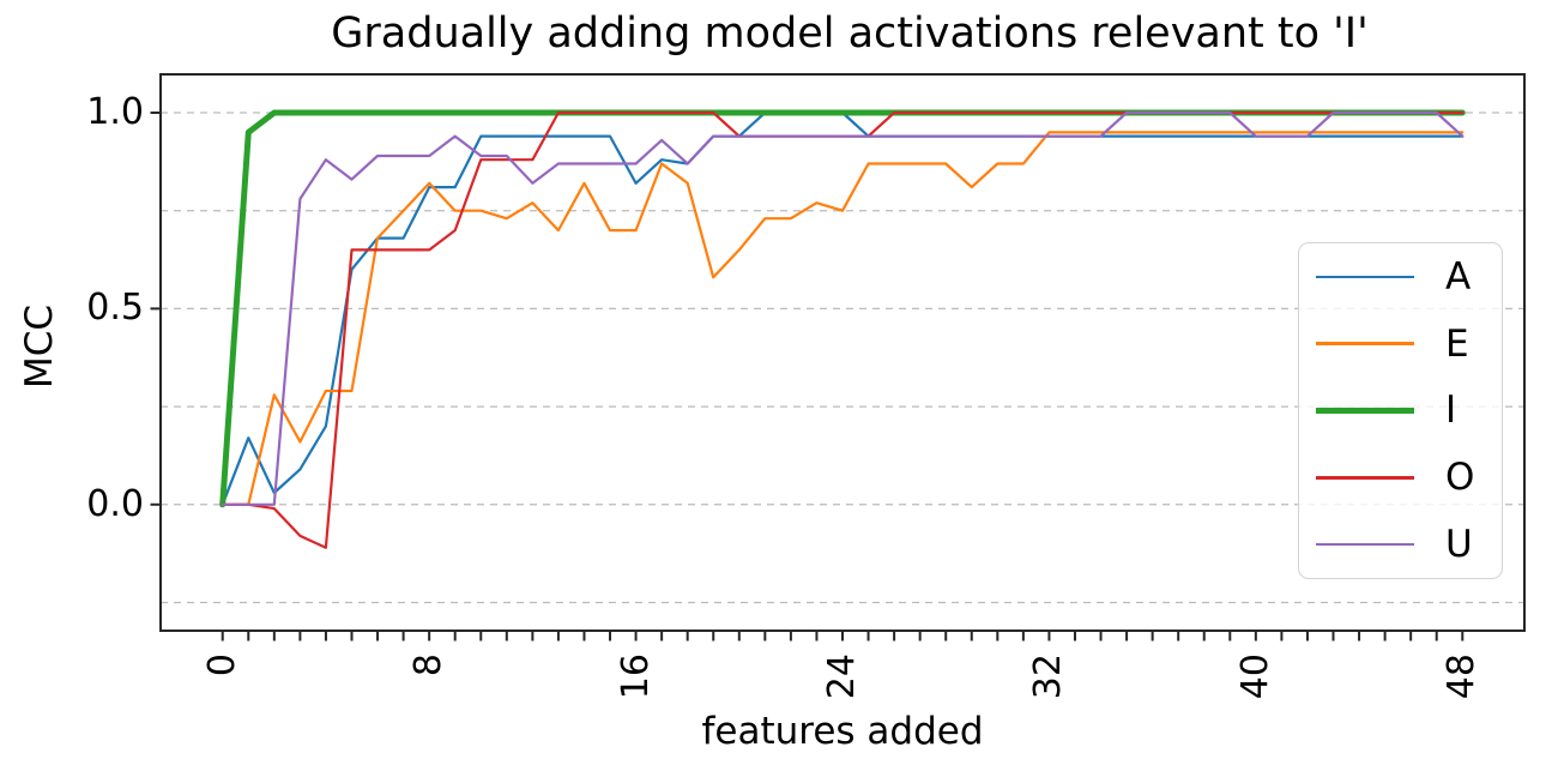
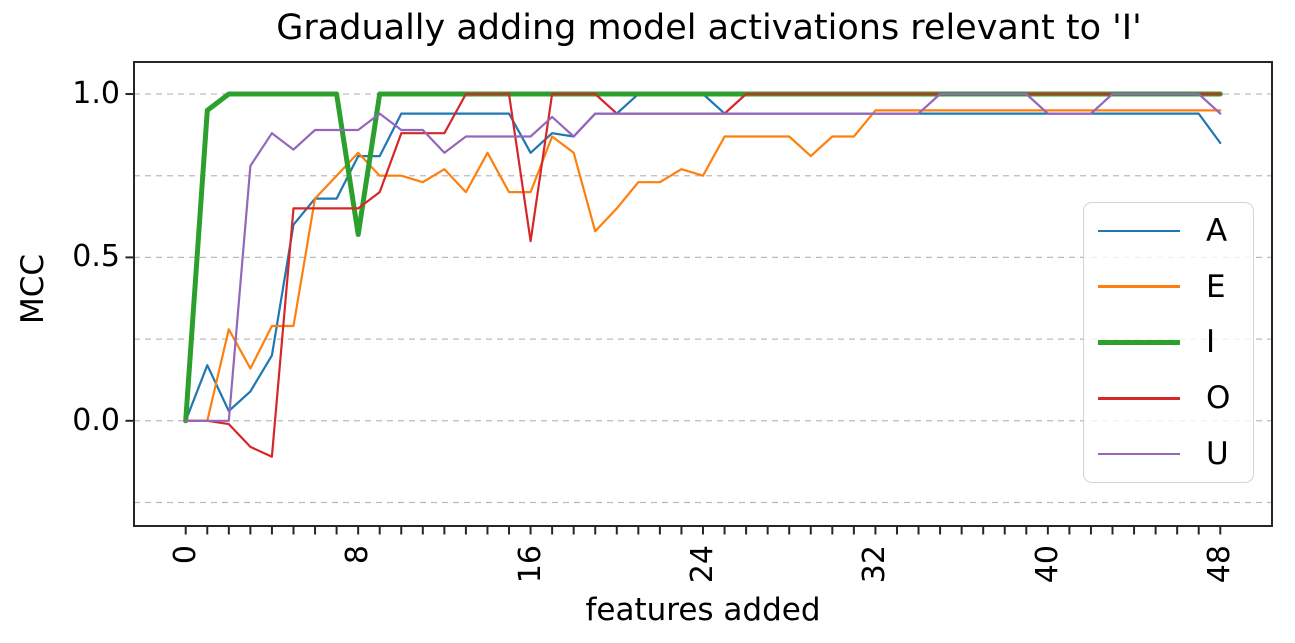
I/8: 1.00 -> 0.57
O/16: 1.00 -> 0.55
A/48: 0.94 -> 0.85
